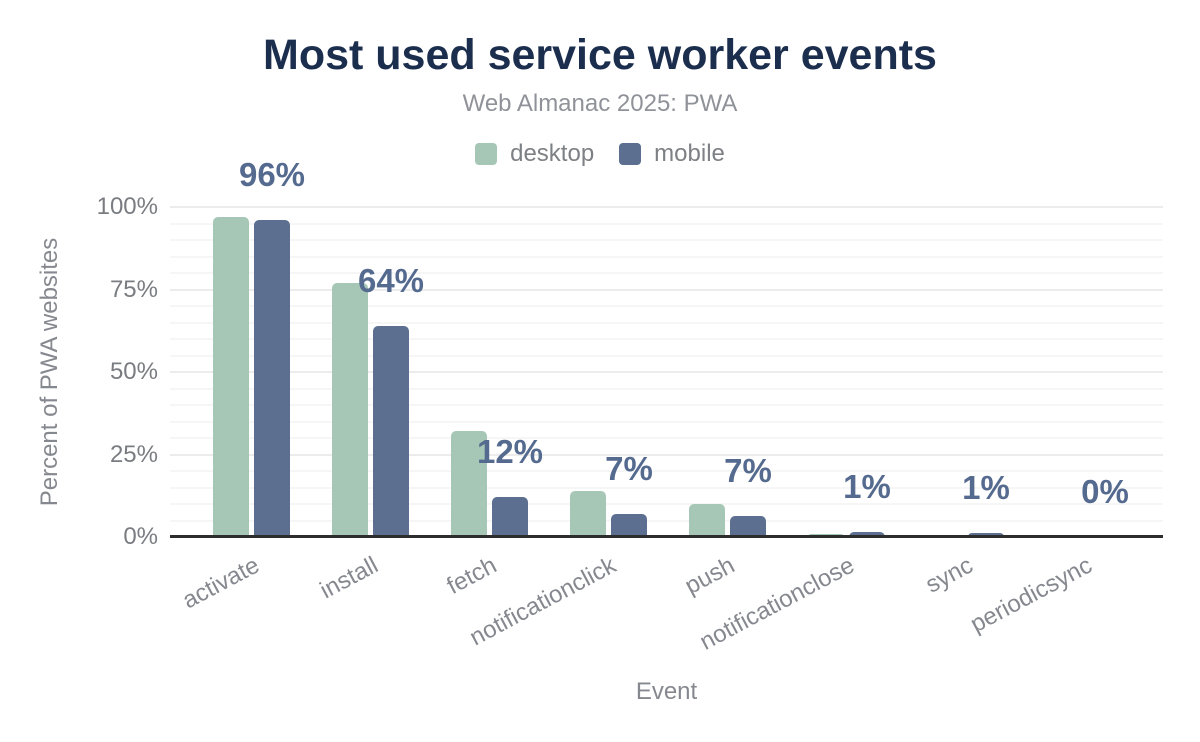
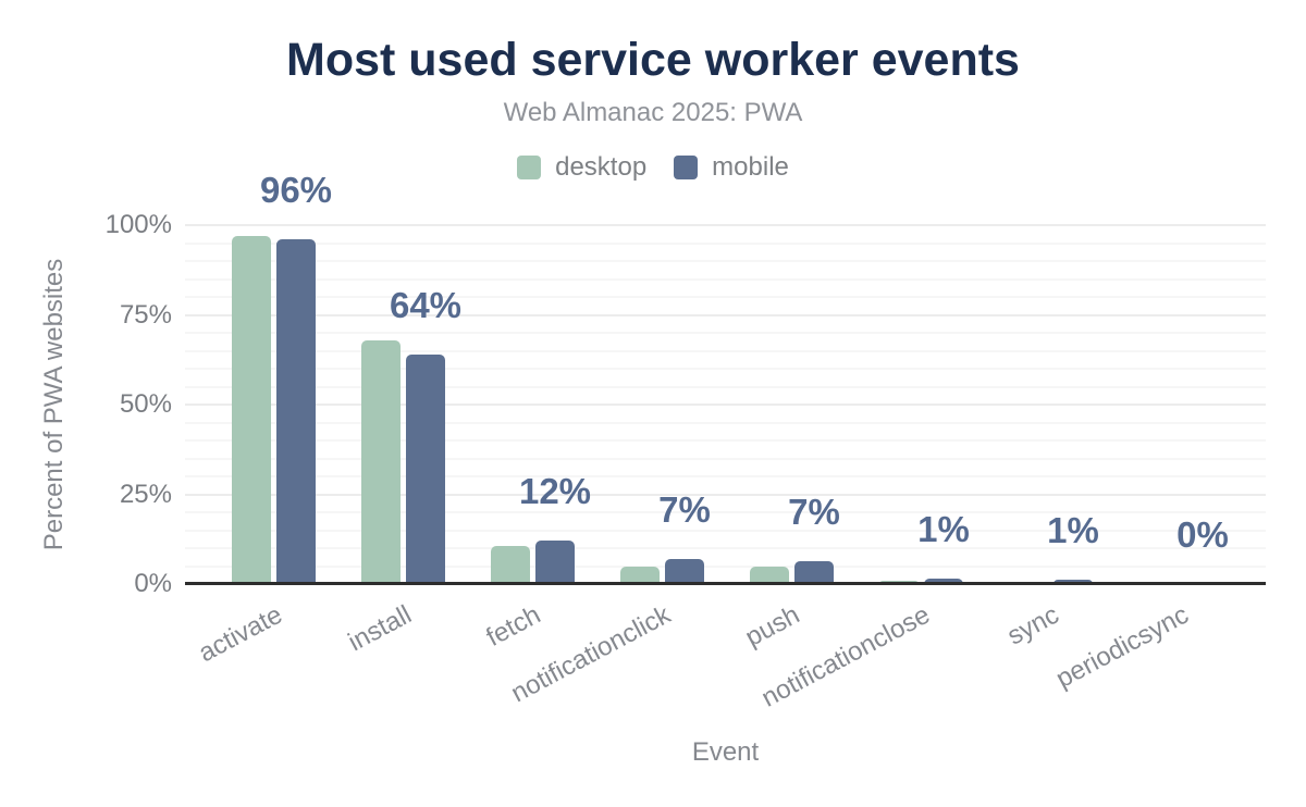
desktop/install: 77% -> 68%
desktop/fetch: 32% -> 10%
desktop/notificationclick: 14% -> 5%
desktop/push: 10% -> 5%
